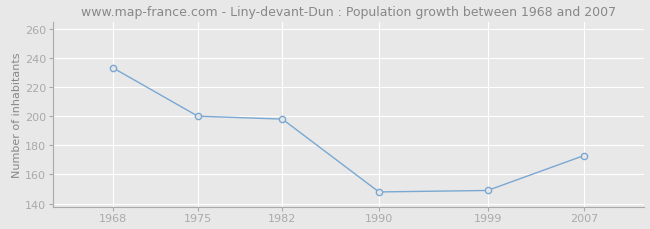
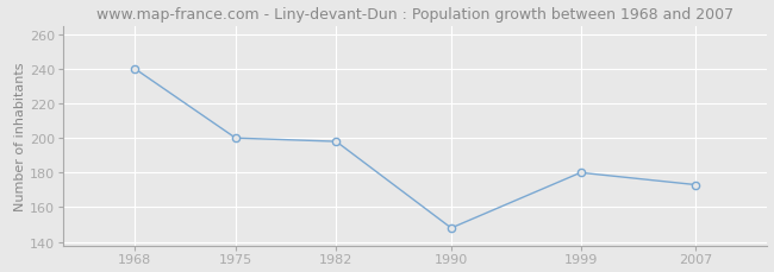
1968: 233 -> 240
1999: 149 -> 180
